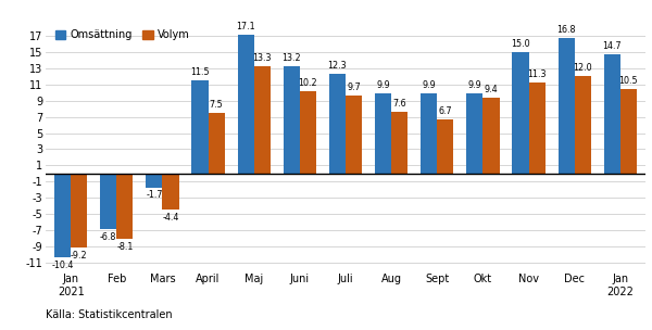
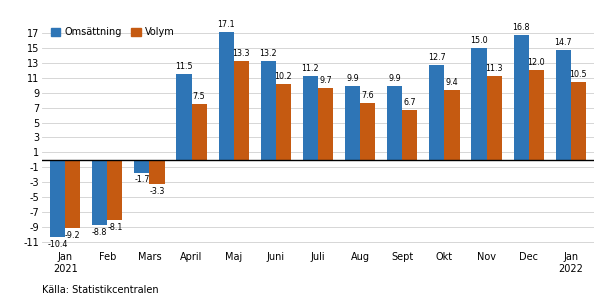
Omsättning/Feb: -6.8 -> -8.8
Volym/Mars: -4.4 -> -3.3
Omsättning/Juli: 12.3 -> 11.2
Omsättning/Okt: 9.9 -> 12.7
